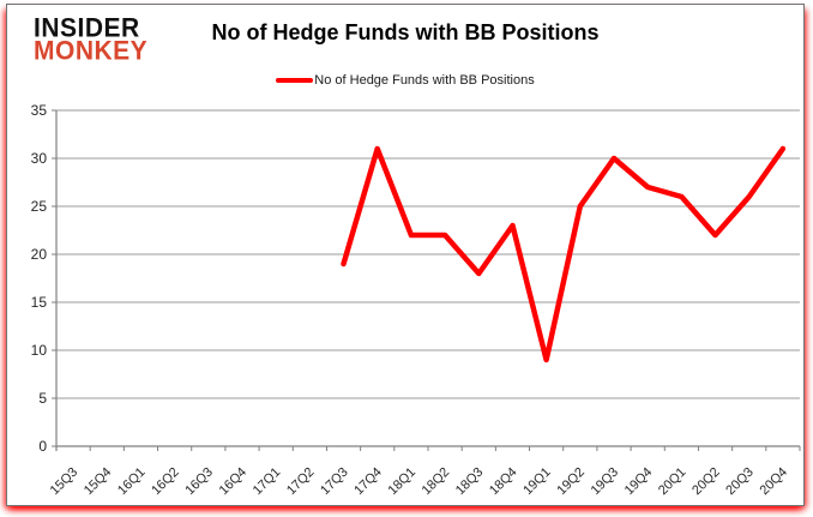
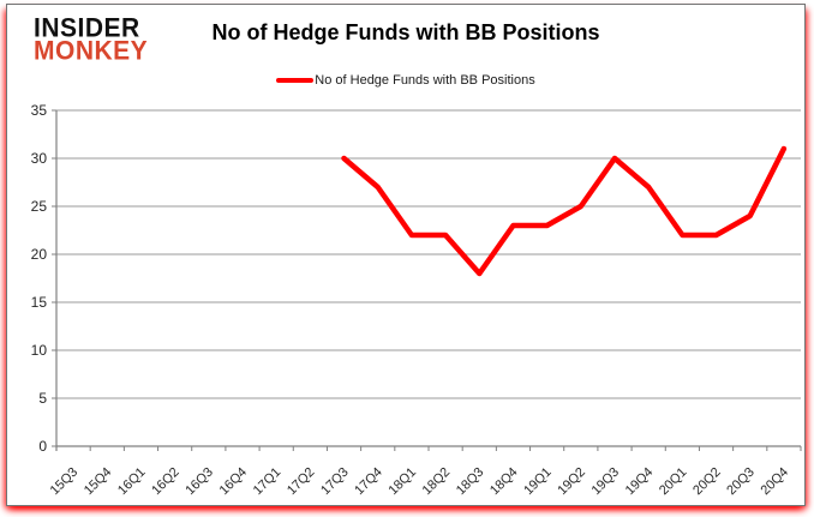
17Q3: 19 -> 30
17Q4: 31 -> 27
19Q1: 9 -> 23
20Q1: 26 -> 22
20Q3: 26 -> 24
